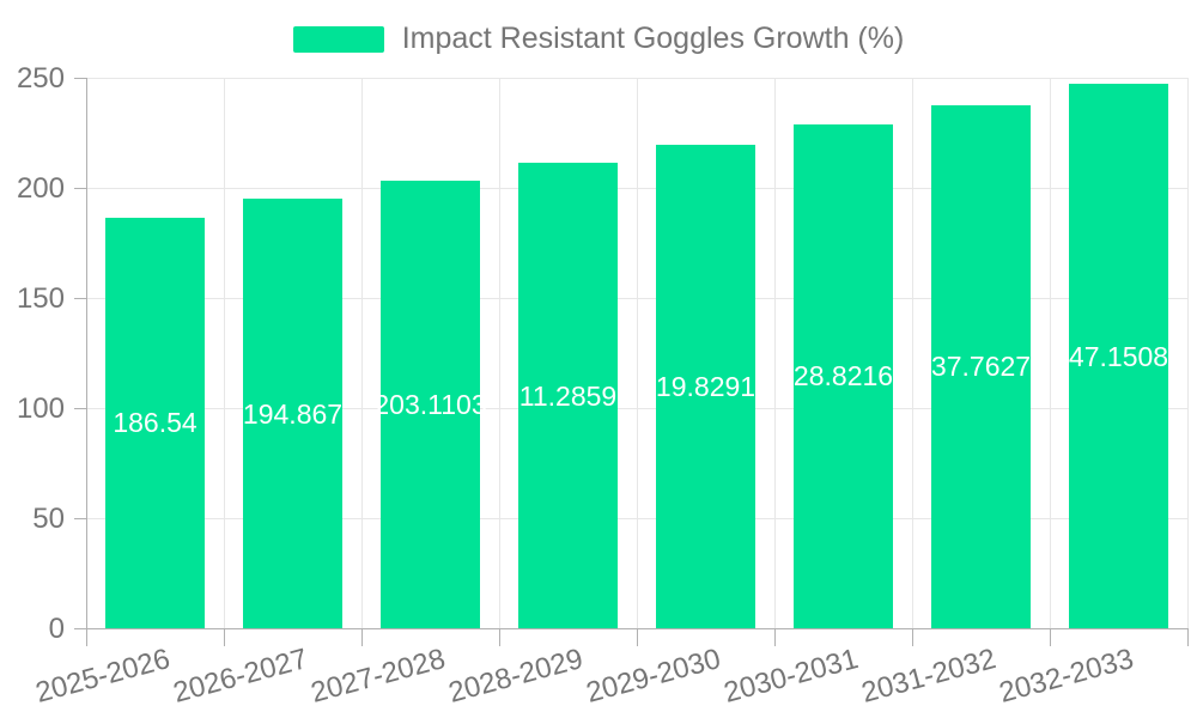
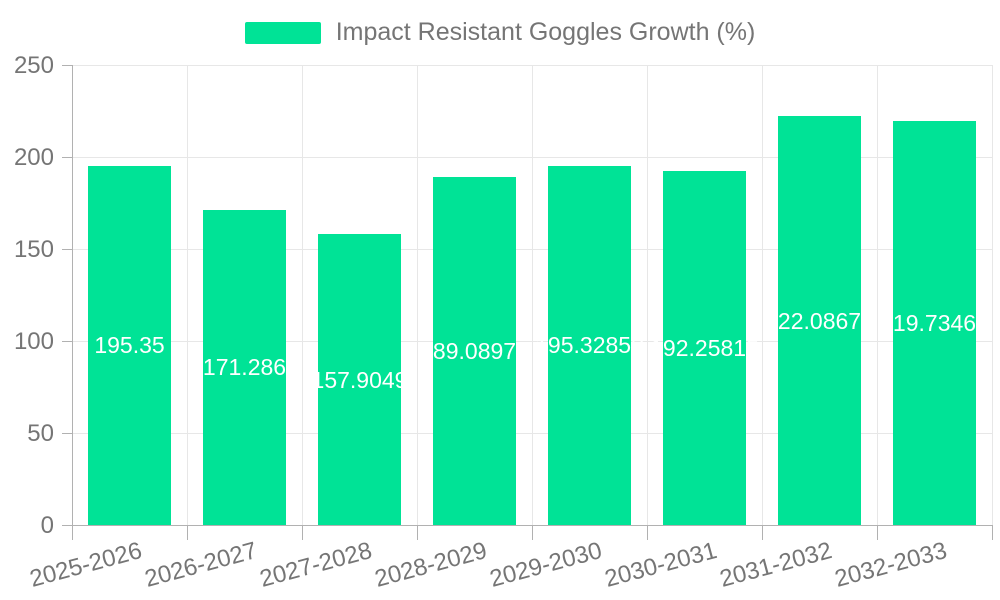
2025-2026: 186.54 -> 195.35
2026-2027: 194.867 -> 171.286
2027-2028: 203.1103 -> 157.9049
2028-2029: 211.28591 -> 189.08979
2029-2030: 219.82918 -> 195.32850
2030-2031: 228.82167 -> 192.25815
2031-2032: 237.76279 -> 222.08673
2032-2033: 247.15089 -> 219.73462
